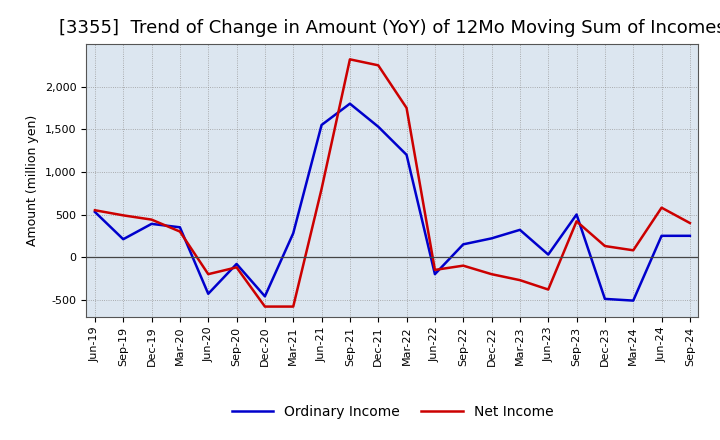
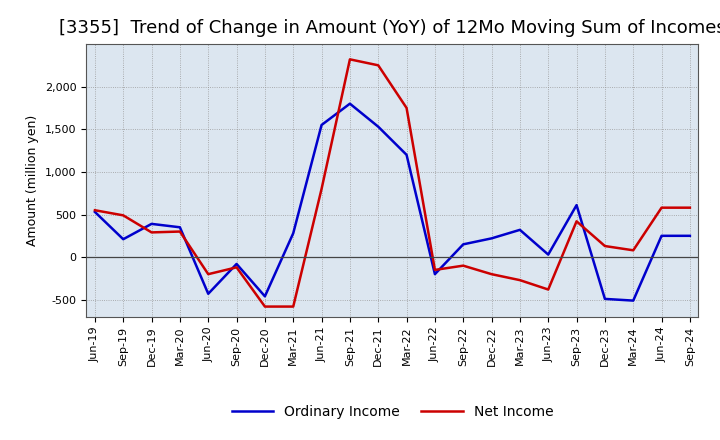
Net Income/Dec-19: 440 -> 290
Ordinary Income/Sep-23: 500 -> 610
Net Income/Sep-24: 400 -> 580
